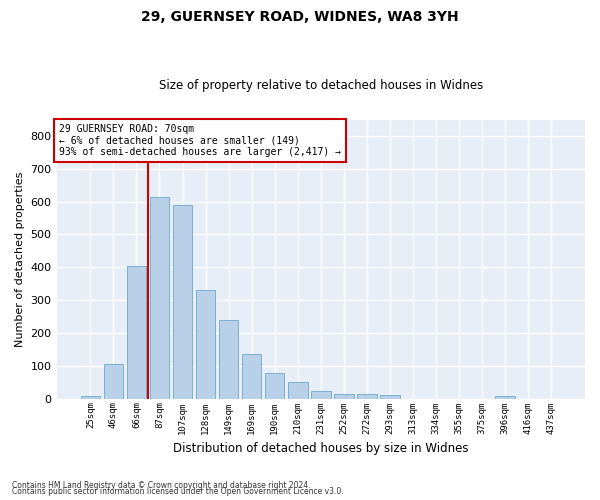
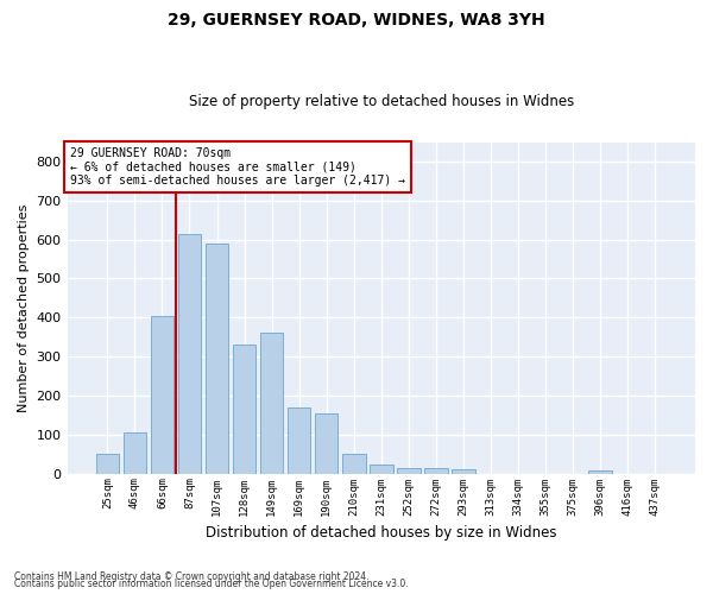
25sqm: 8 -> 50
149sqm: 238 -> 360
169sqm: 135 -> 170
190sqm: 78 -> 155
